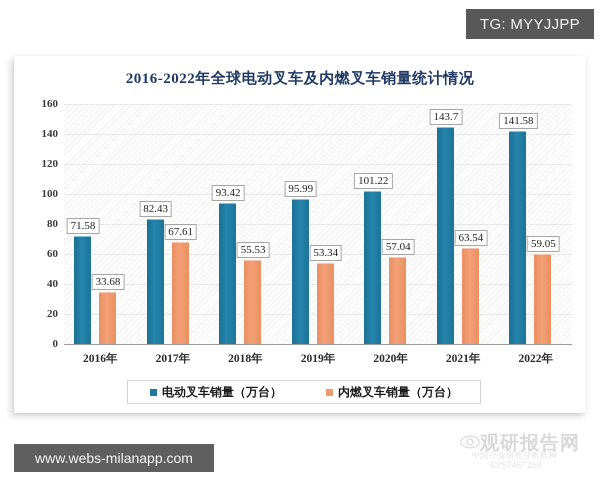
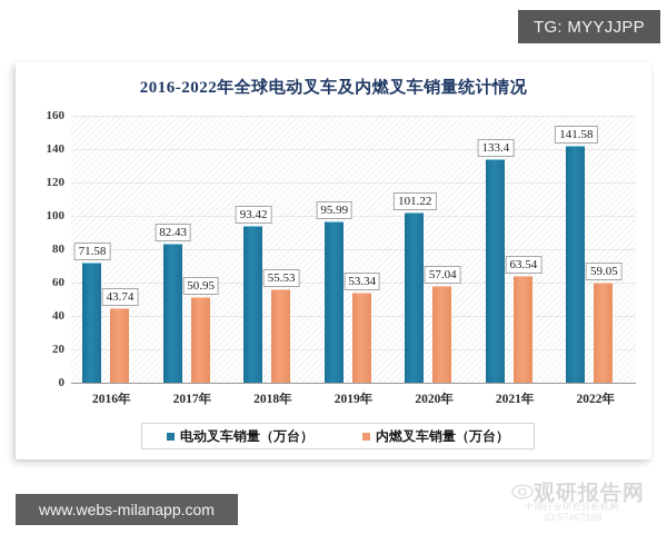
内燃叉车销量（万台）/2016年: 33.68 -> 43.74
内燃叉车销量（万台）/2017年: 67.61 -> 50.95
电动叉车销量（万台）/2021年: 143.7 -> 133.4
